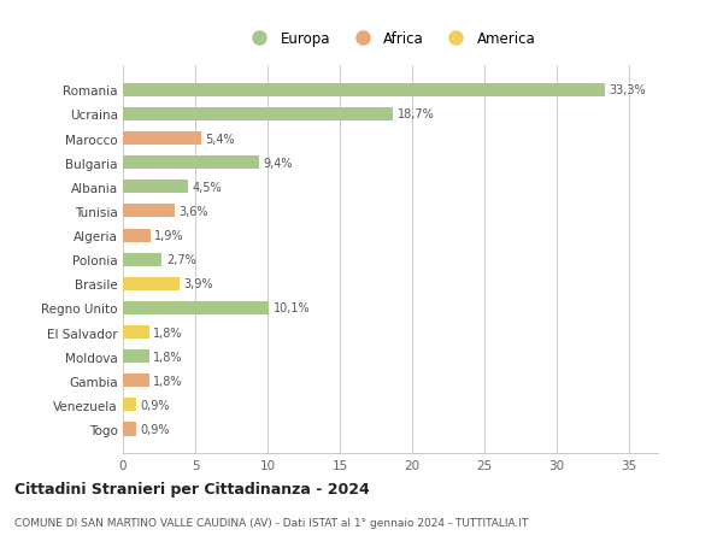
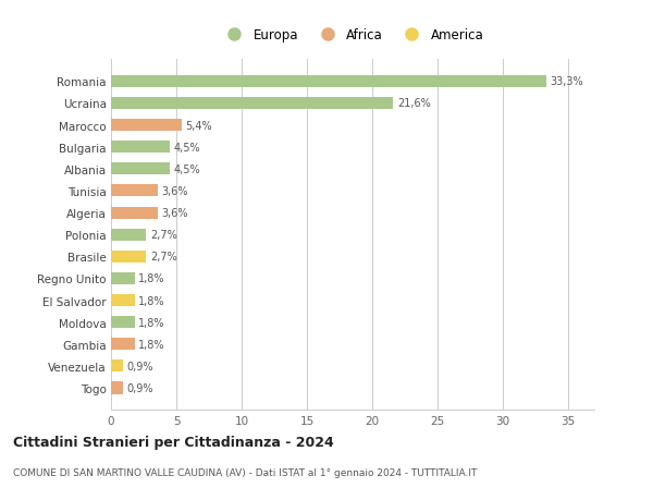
Ucraina: 18,7% -> 21,6%
Bulgaria: 9,4% -> 4,5%
Algeria: 1,9% -> 3,6%
Brasile: 3,9% -> 2,7%
Regno Unito: 10,1% -> 1,8%
